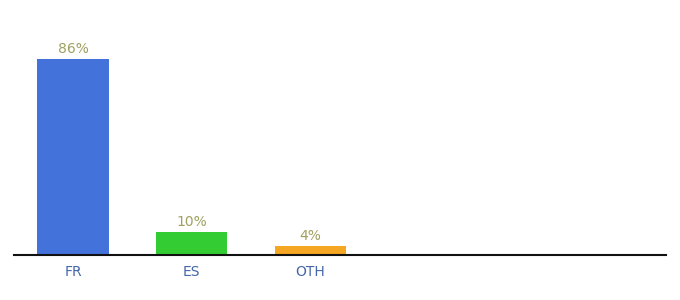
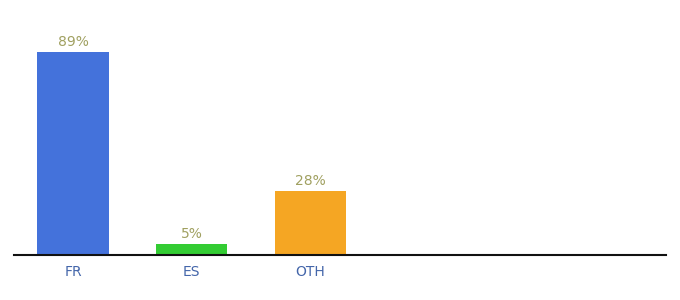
FR: 86% -> 89%
ES: 10% -> 5%
OTH: 4% -> 28%
